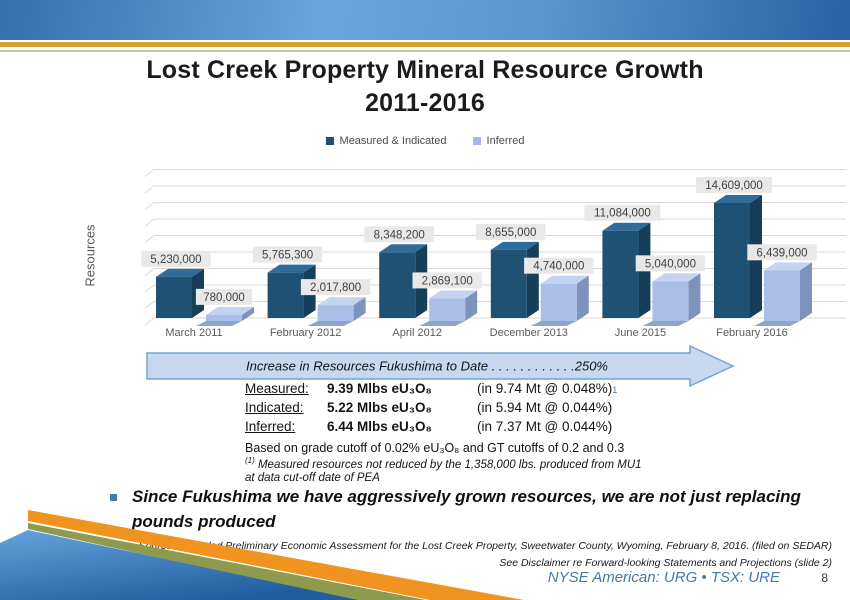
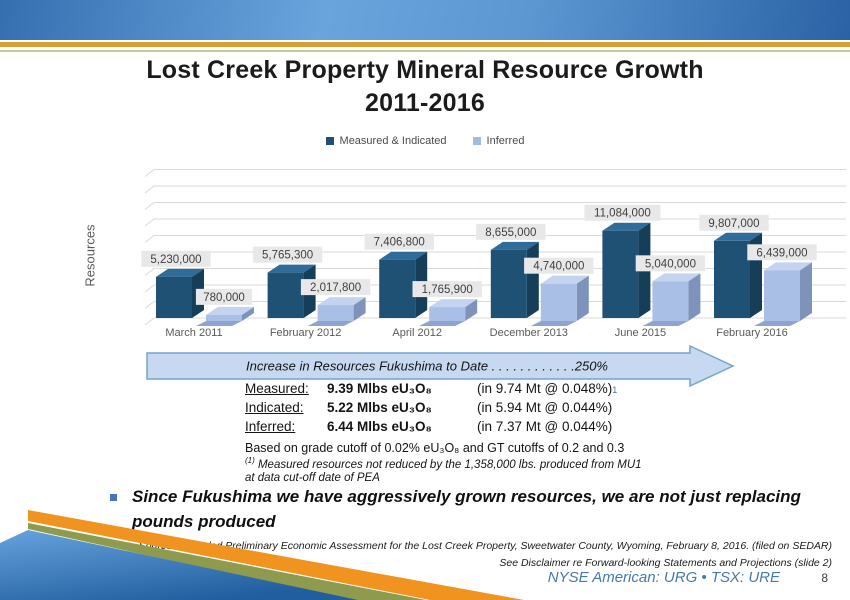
Measured & Indicated/April 2012: 8,348,200 -> 7,406,800
Inferred/April 2012: 2,869,100 -> 1,765,900
Measured & Indicated/February 2016: 14,609,000 -> 9,807,000
